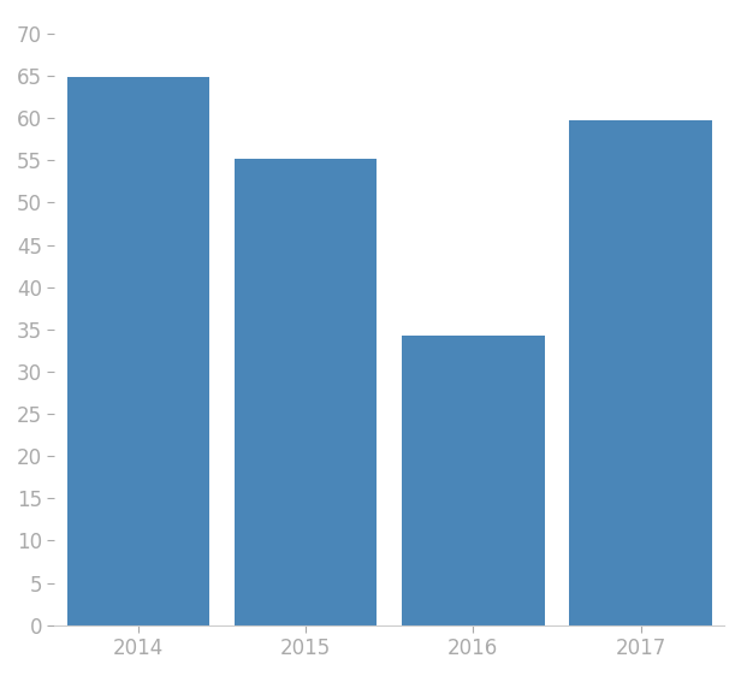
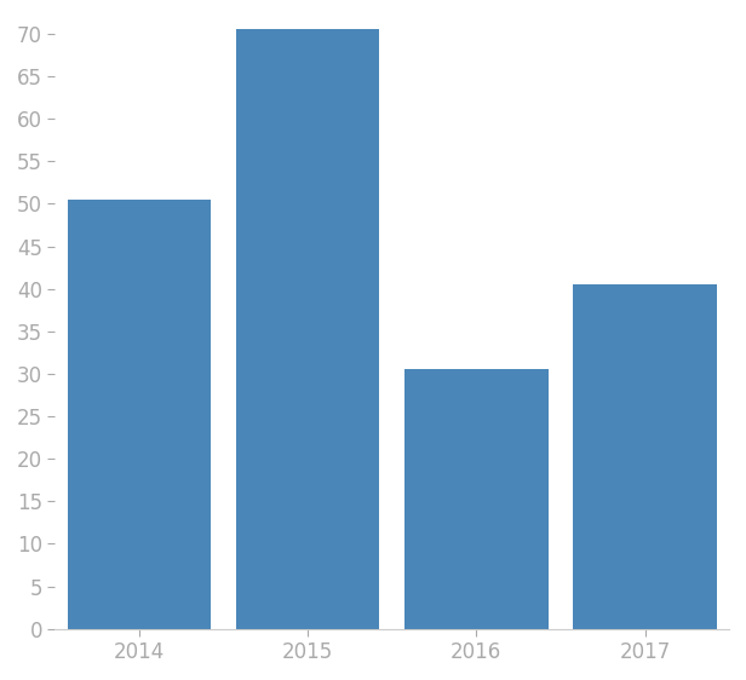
2014: 64.8 -> 50.5
2015: 55.2 -> 70.5
2016: 34.2 -> 30.5
2017: 59.8 -> 40.5
